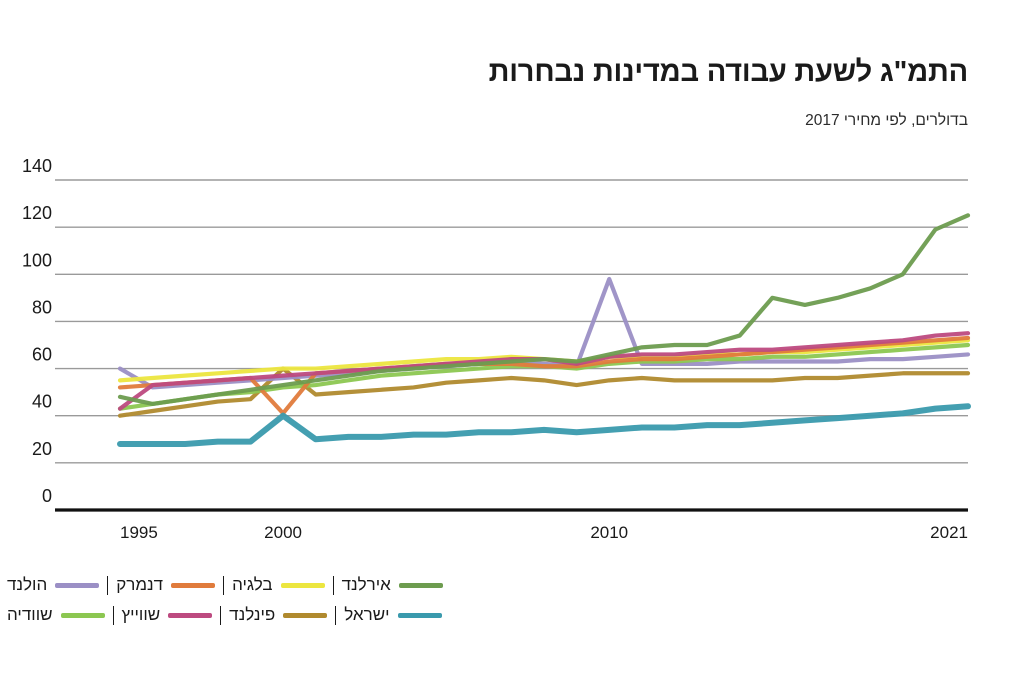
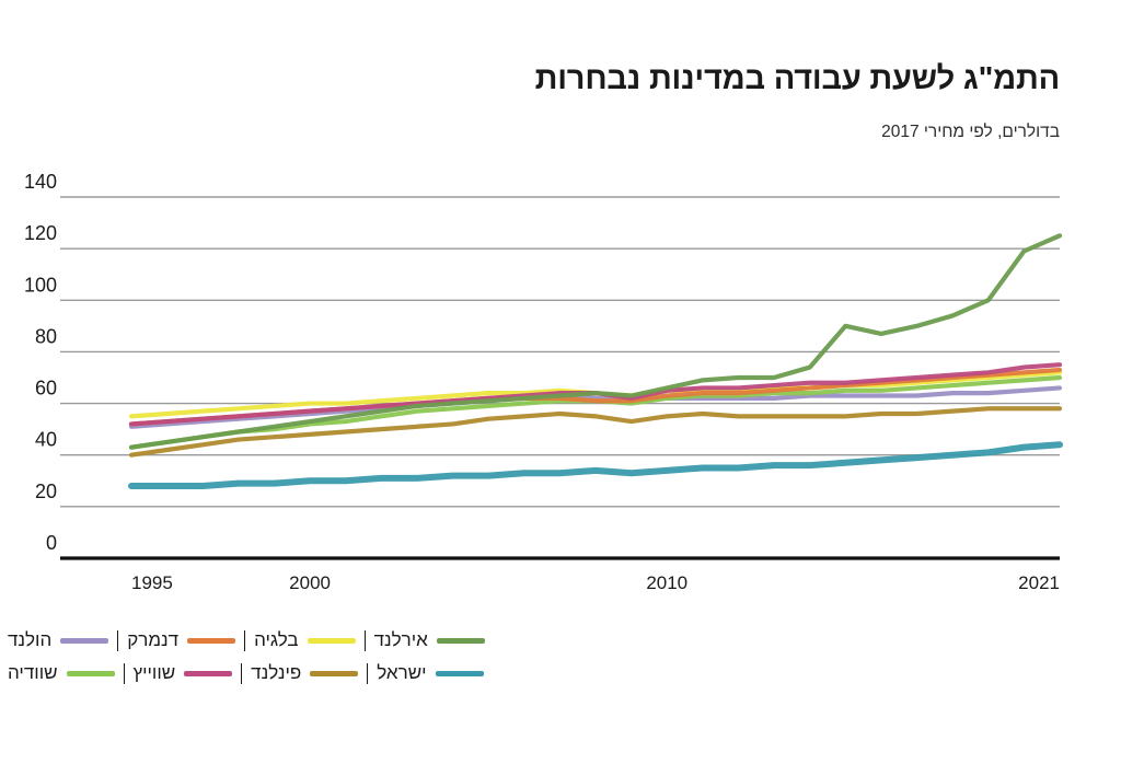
אירלנד/1995: 48 -> 43
הולנד/1995: 60 -> 51
שווייץ/1995: 43 -> 52
דנמרק/2000: 41 -> 57
פינלנד/2000: 60 -> 48
ישראל/2000: 40 -> 30
הולנד/2010: 98 -> 62
